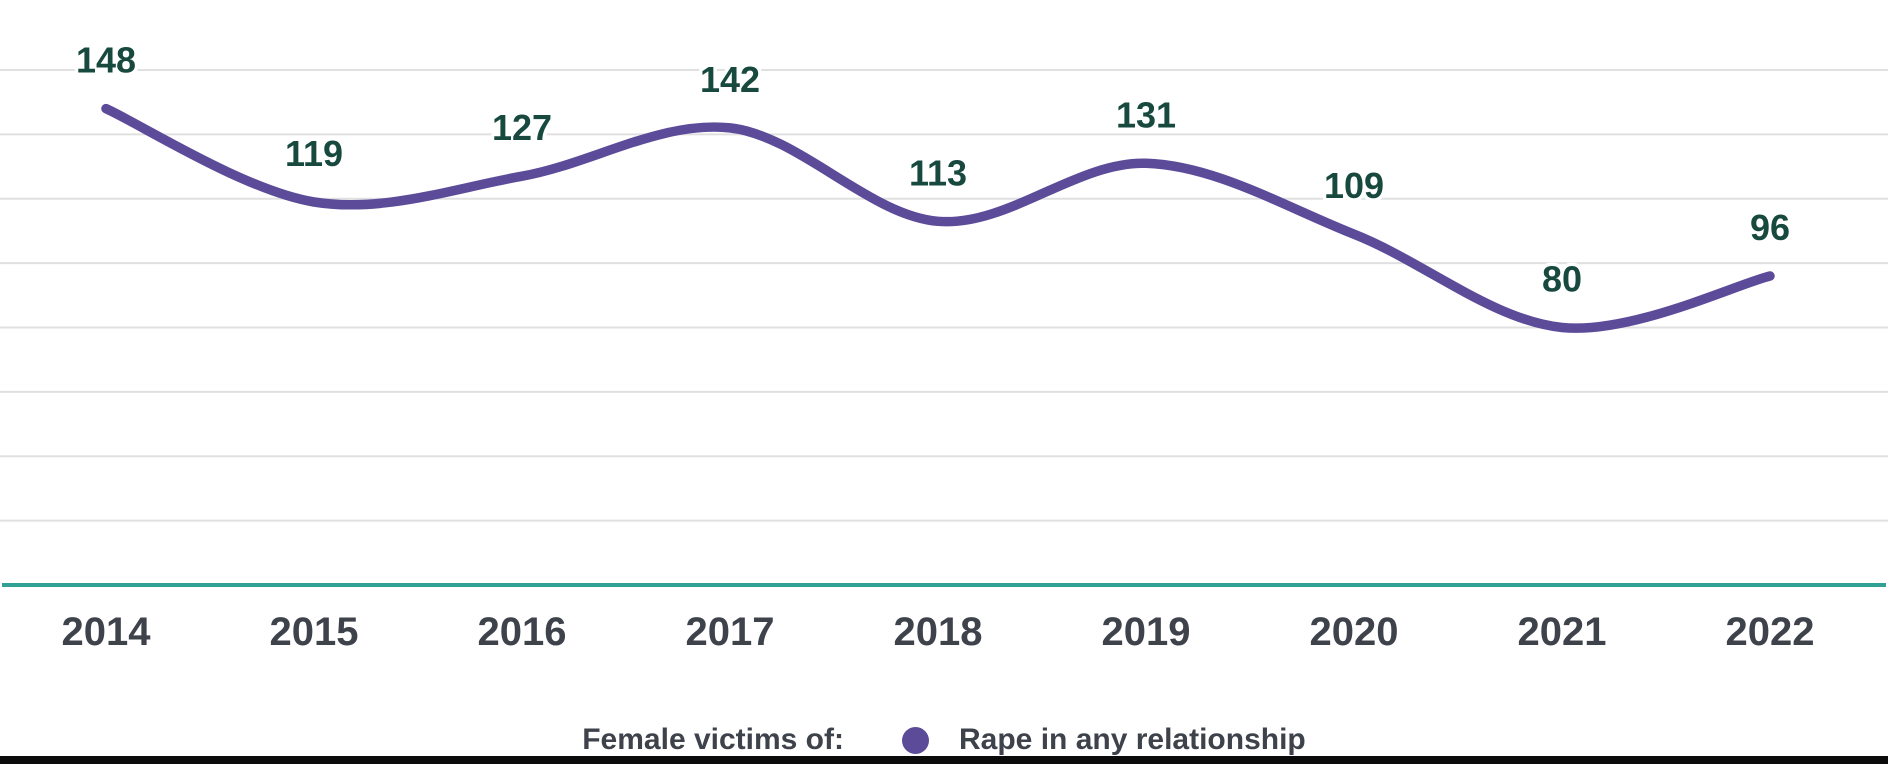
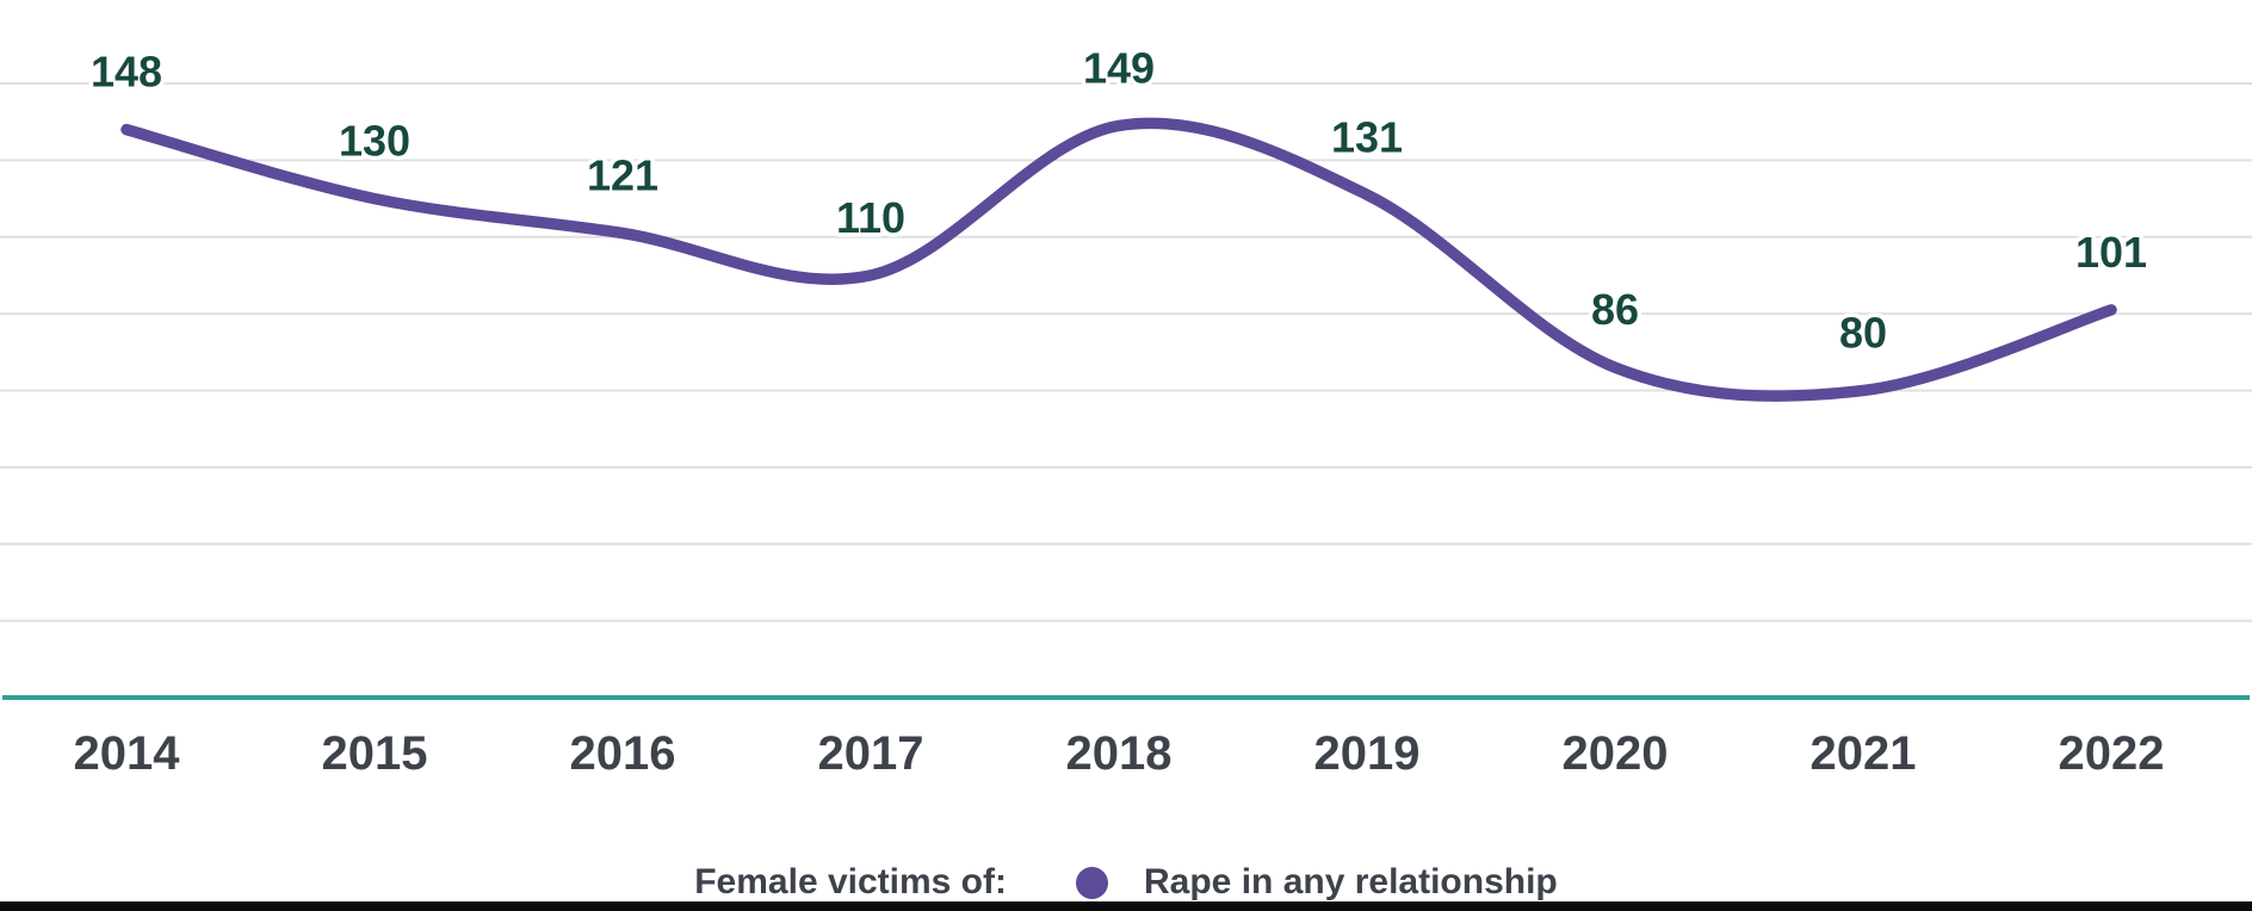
2015: 119 -> 130
2016: 127 -> 121
2017: 142 -> 110
2018: 113 -> 149
2020: 109 -> 86
2022: 96 -> 101
